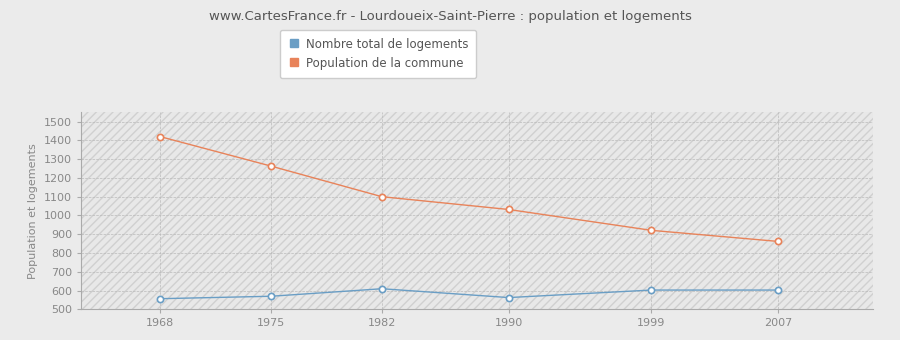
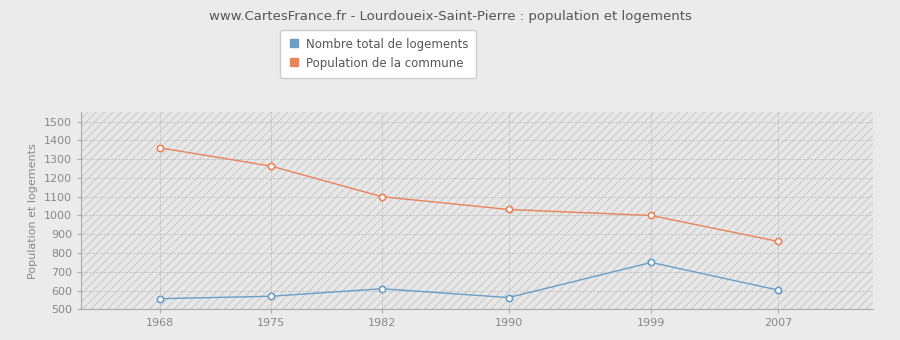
Population de la commune/1968: 1420 -> 1360
Nombre total de logements/1999: 600 -> 750
Population de la commune/1999: 920 -> 1000
